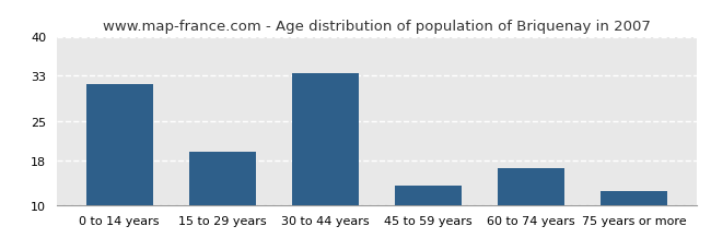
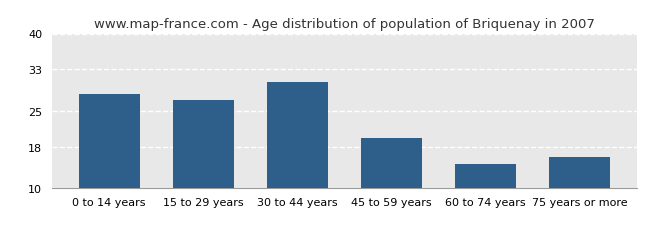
0 to 14 years: 31.5 -> 28.2
15 to 29 years: 19.5 -> 27.0
30 to 44 years: 33.5 -> 30.6
45 to 59 years: 13.5 -> 19.6
60 to 74 years: 16.5 -> 14.6
75 years or more: 12.5 -> 16.0
